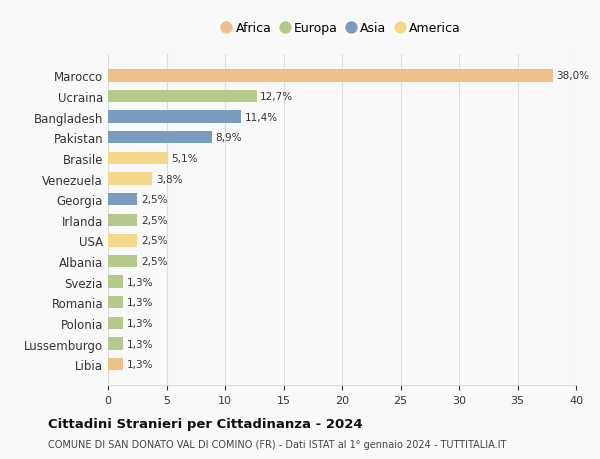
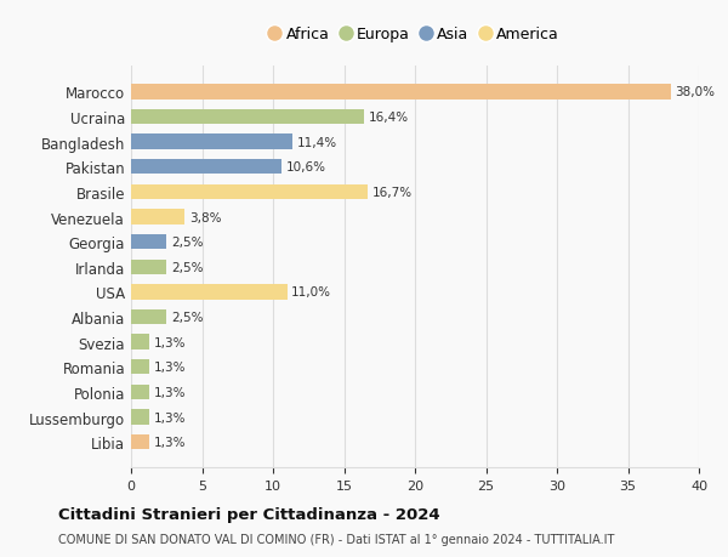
Ucraina: 12,7% -> 16,4%
Pakistan: 8,9% -> 10,6%
Brasile: 5,1% -> 16,7%
USA: 2,5% -> 11,0%
